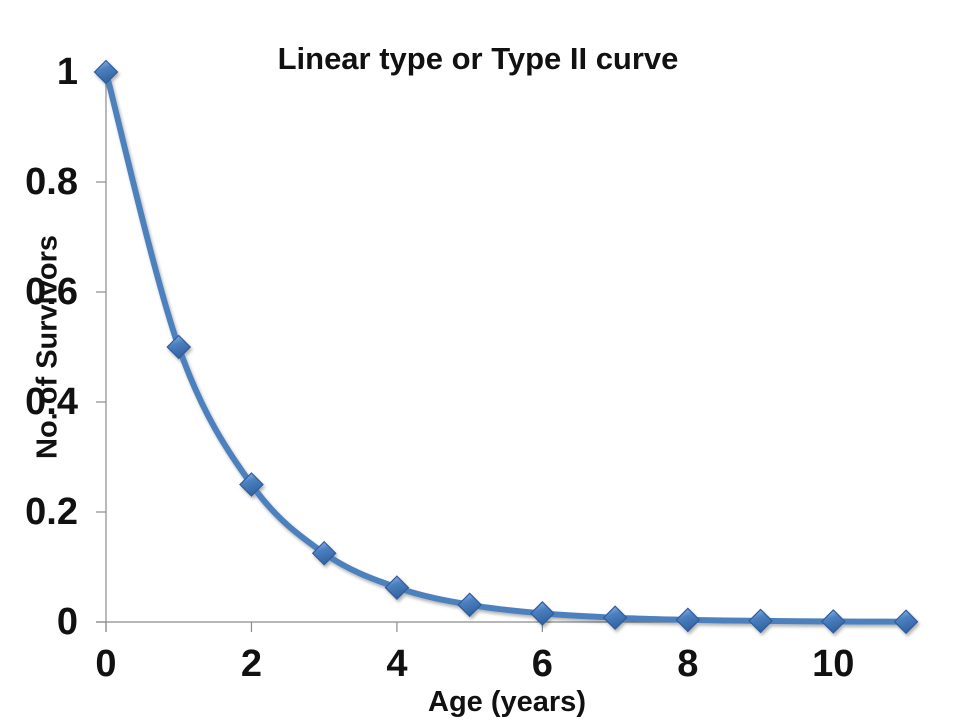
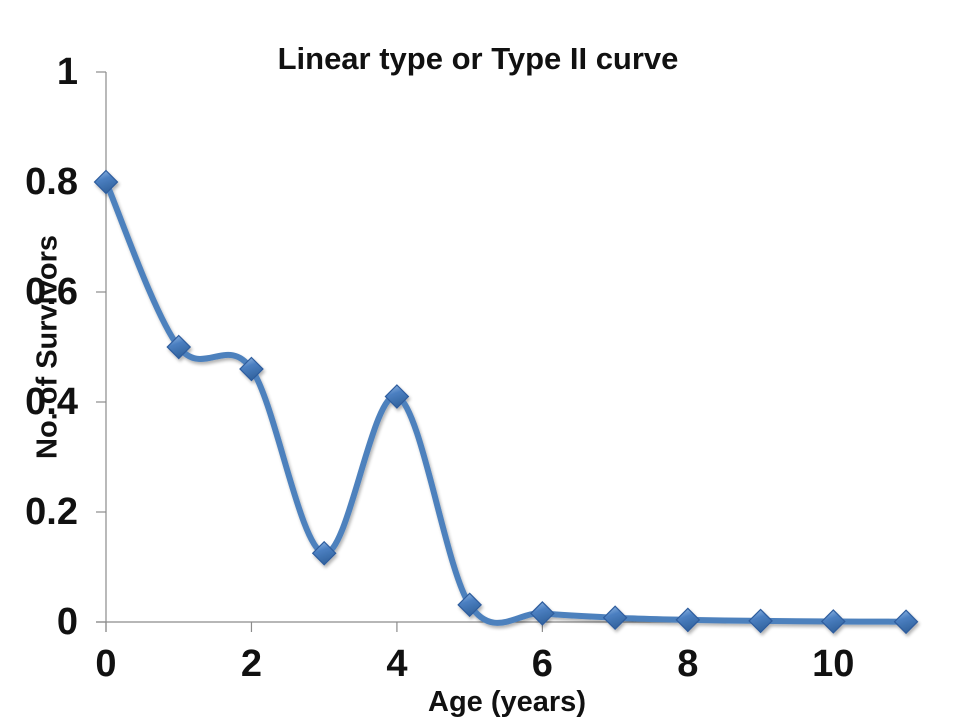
0: 1.00 -> 0.80
2: 0.25 -> 0.46
4: 0.06 -> 0.41
